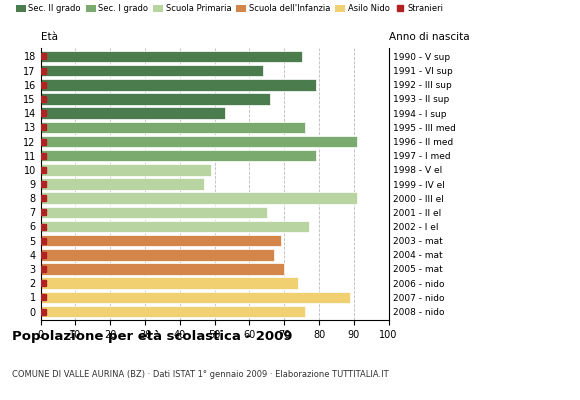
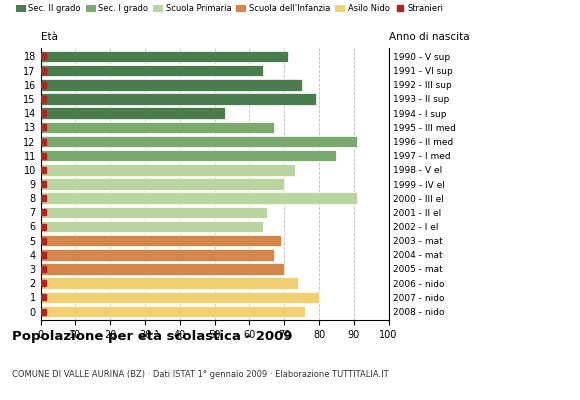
18: 75 -> 71
16: 79 -> 75
15: 66 -> 79
13: 76 -> 67
11: 79 -> 85
10: 49 -> 73
9: 47 -> 70
6: 77 -> 64
1: 89 -> 80
